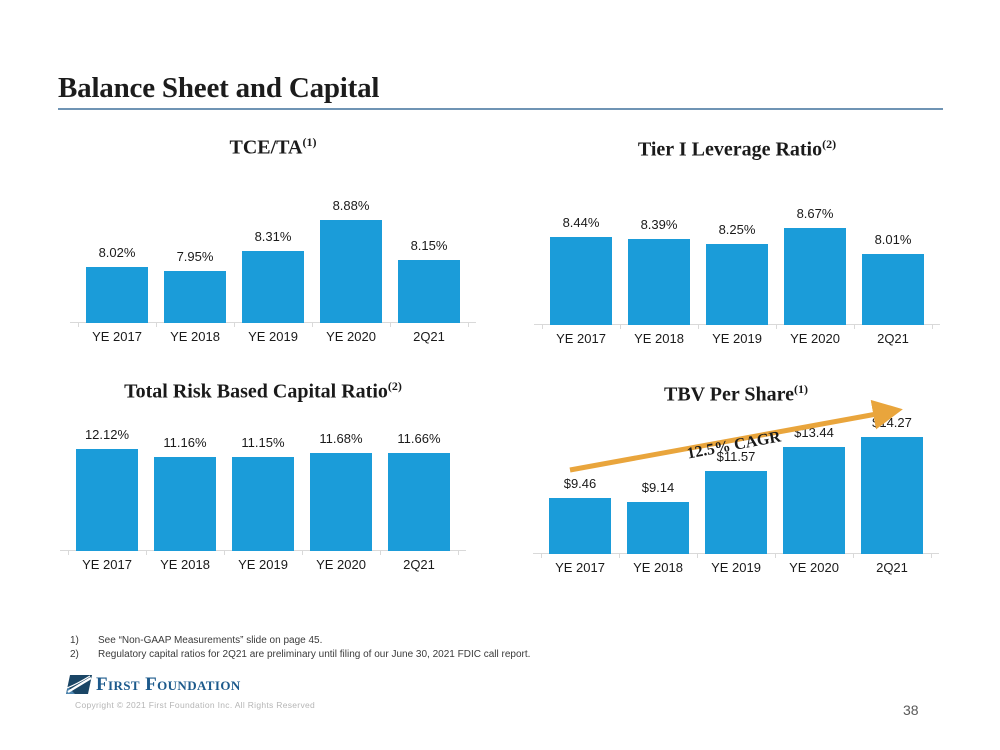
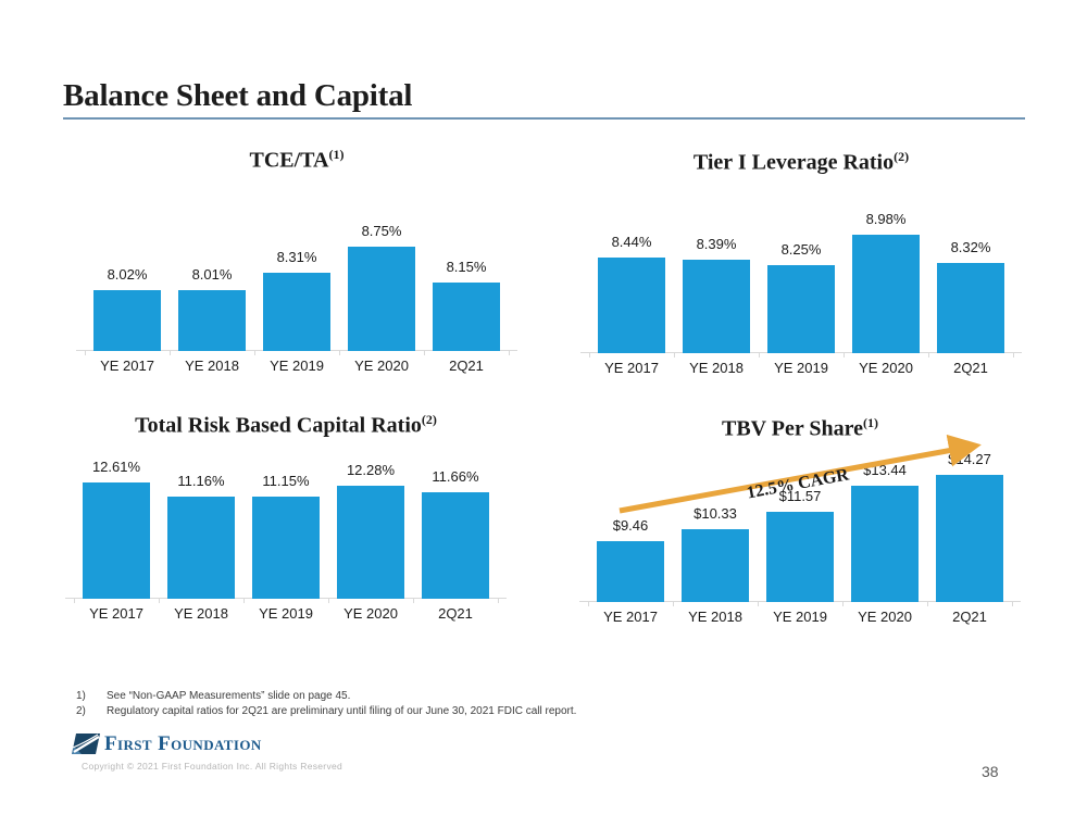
TCE/TA/YE 2018: 7.95% -> 8.01%
TCE/TA/YE 2020: 8.88% -> 8.75%
Tier I Leverage Ratio/YE 2020: 8.67% -> 8.98%
Tier I Leverage Ratio/2Q21: 8.01% -> 8.32%
Total Risk Based Capital Ratio/YE 2017: 12.12% -> 12.61%
Total Risk Based Capital Ratio/YE 2020: 11.68% -> 12.28%
TBV Per Share/YE 2018: $9.14 -> $10.33
